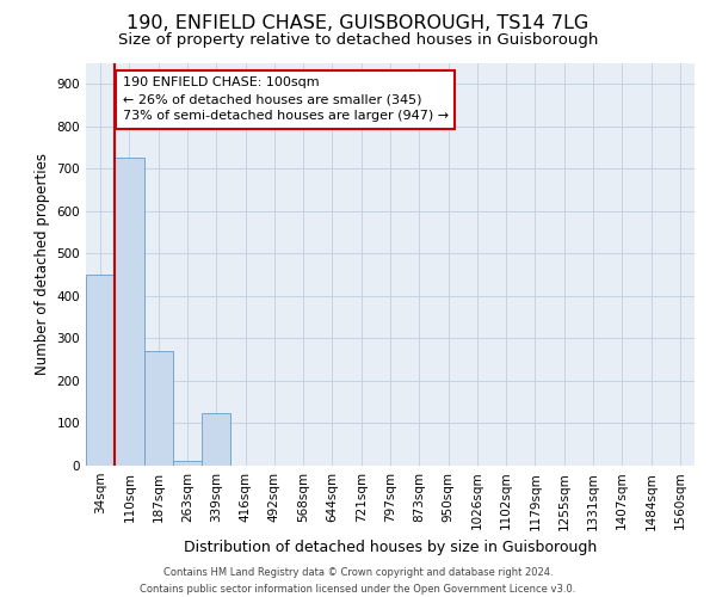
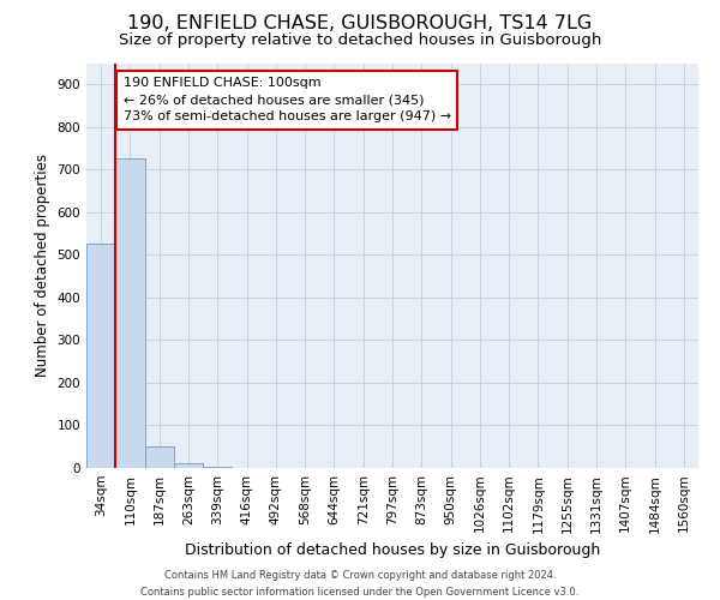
34sqm: 450 -> 525
187sqm: 270 -> 50
339sqm: 125 -> 2
